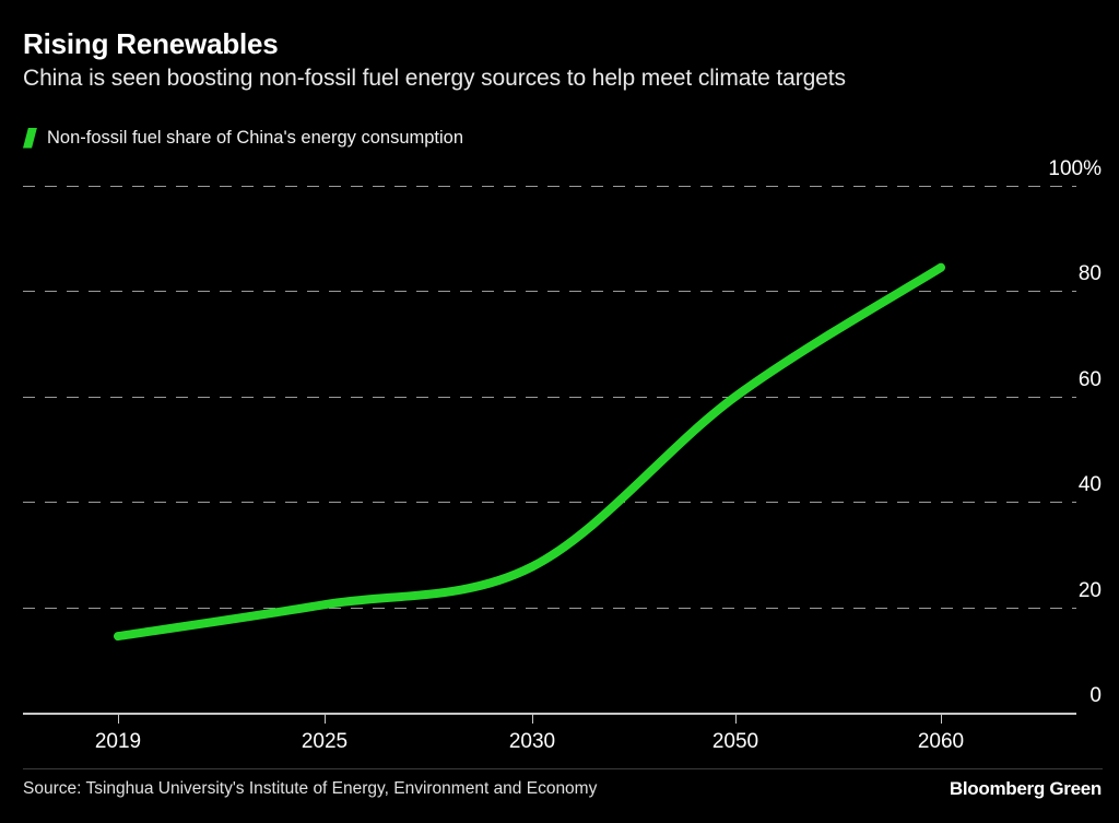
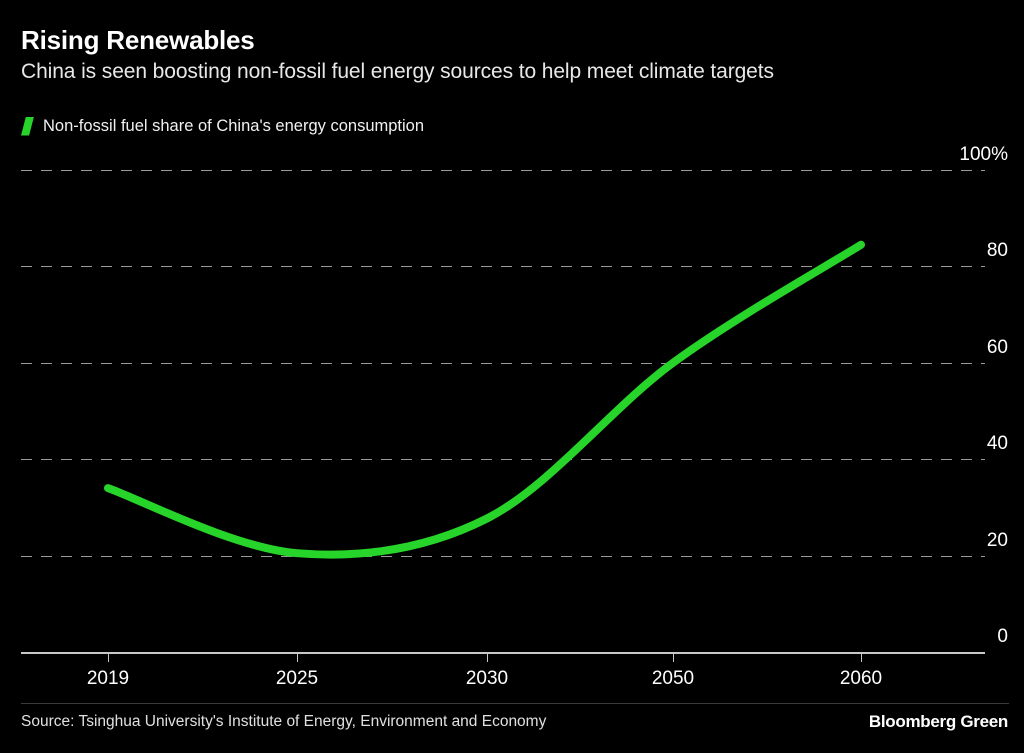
2019: 14% -> 34%
